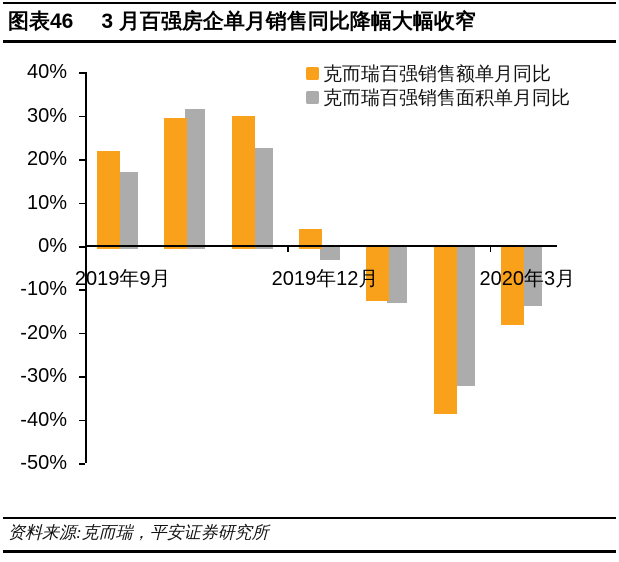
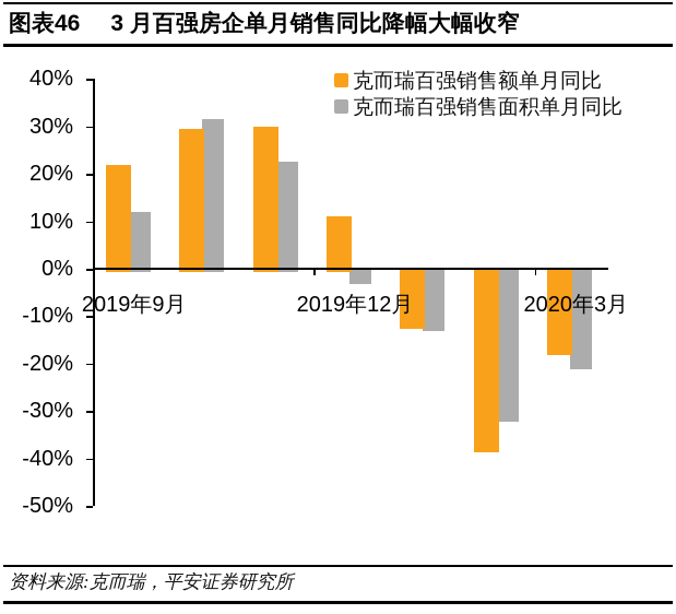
克而瑞百强销售面积单月同比/2019年9月: 17% -> 12%
克而瑞百强销售额单月同比/2019年12月: 4% -> 11%
克而瑞百强销售面积单月同比/2020年3月: -14% -> -21%
